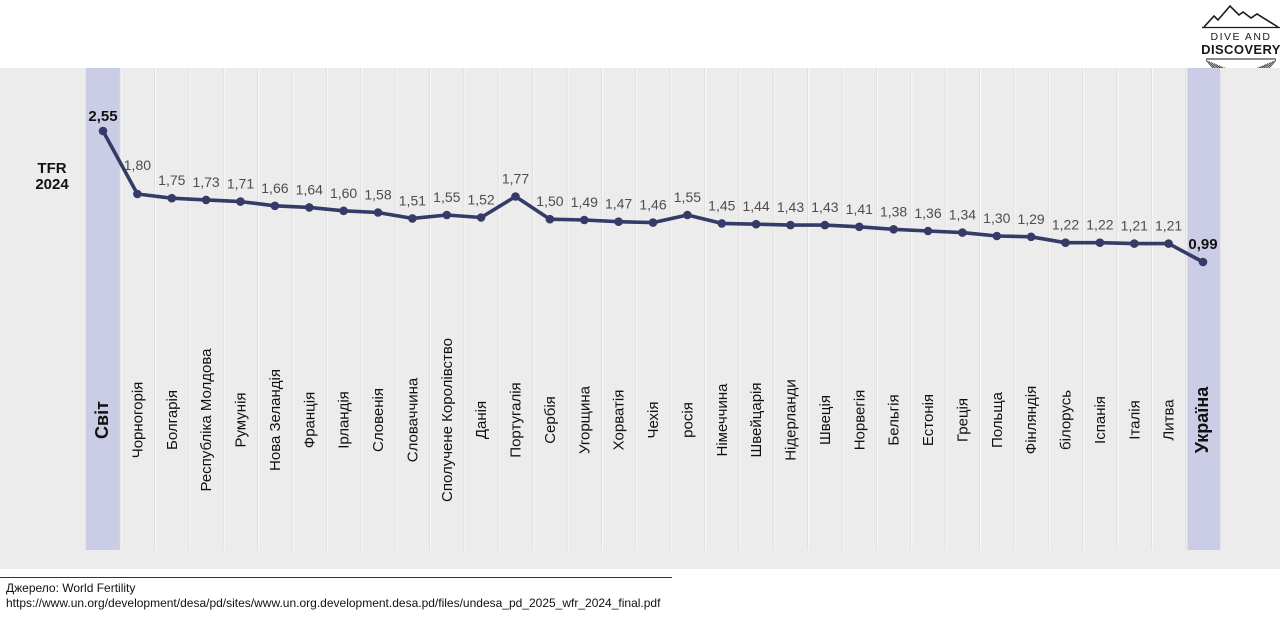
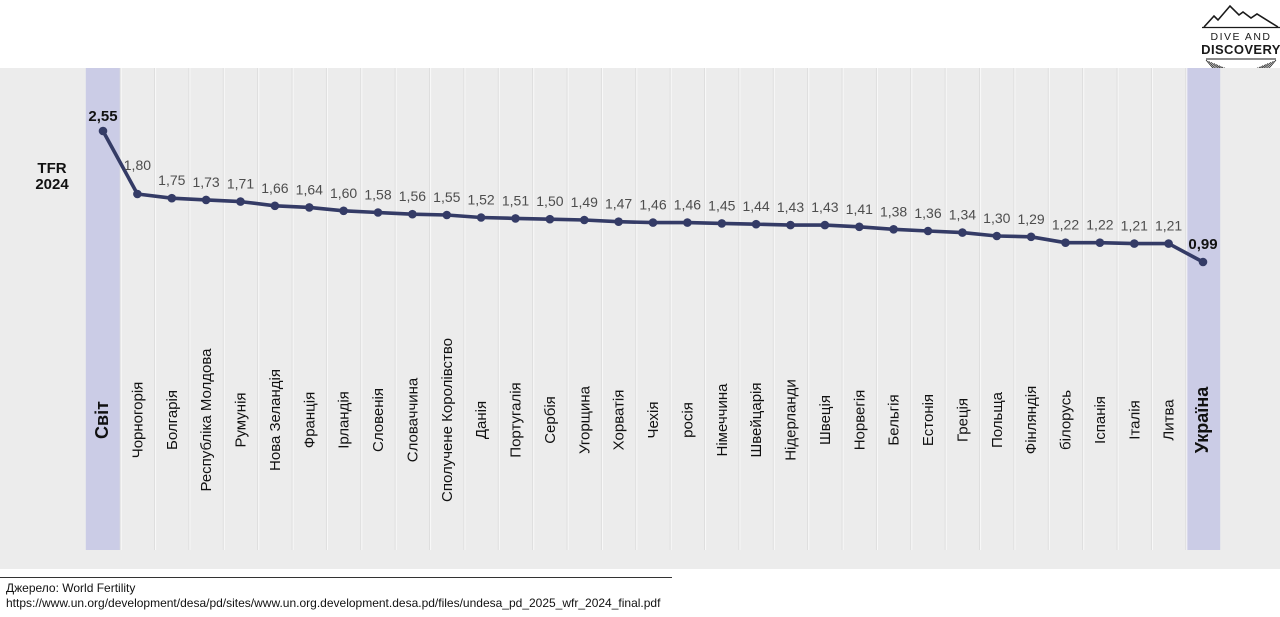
Словаччина: 1,51 -> 1,56
Португалія: 1,77 -> 1,51
росія: 1,55 -> 1,46
